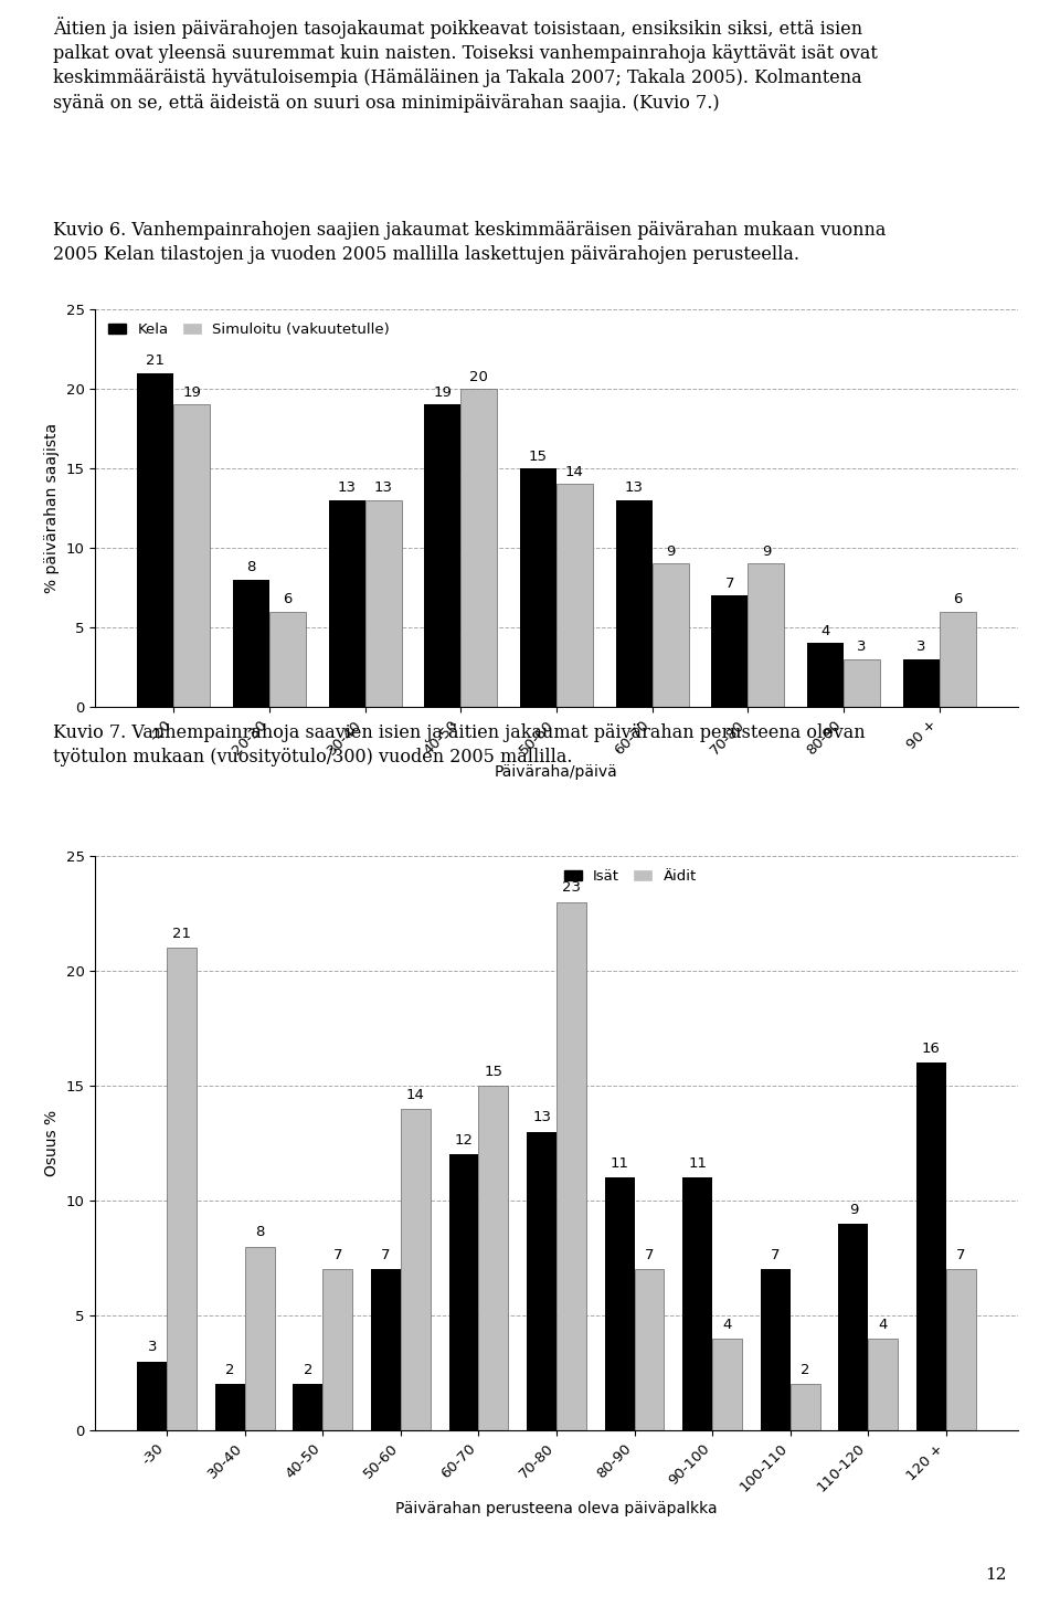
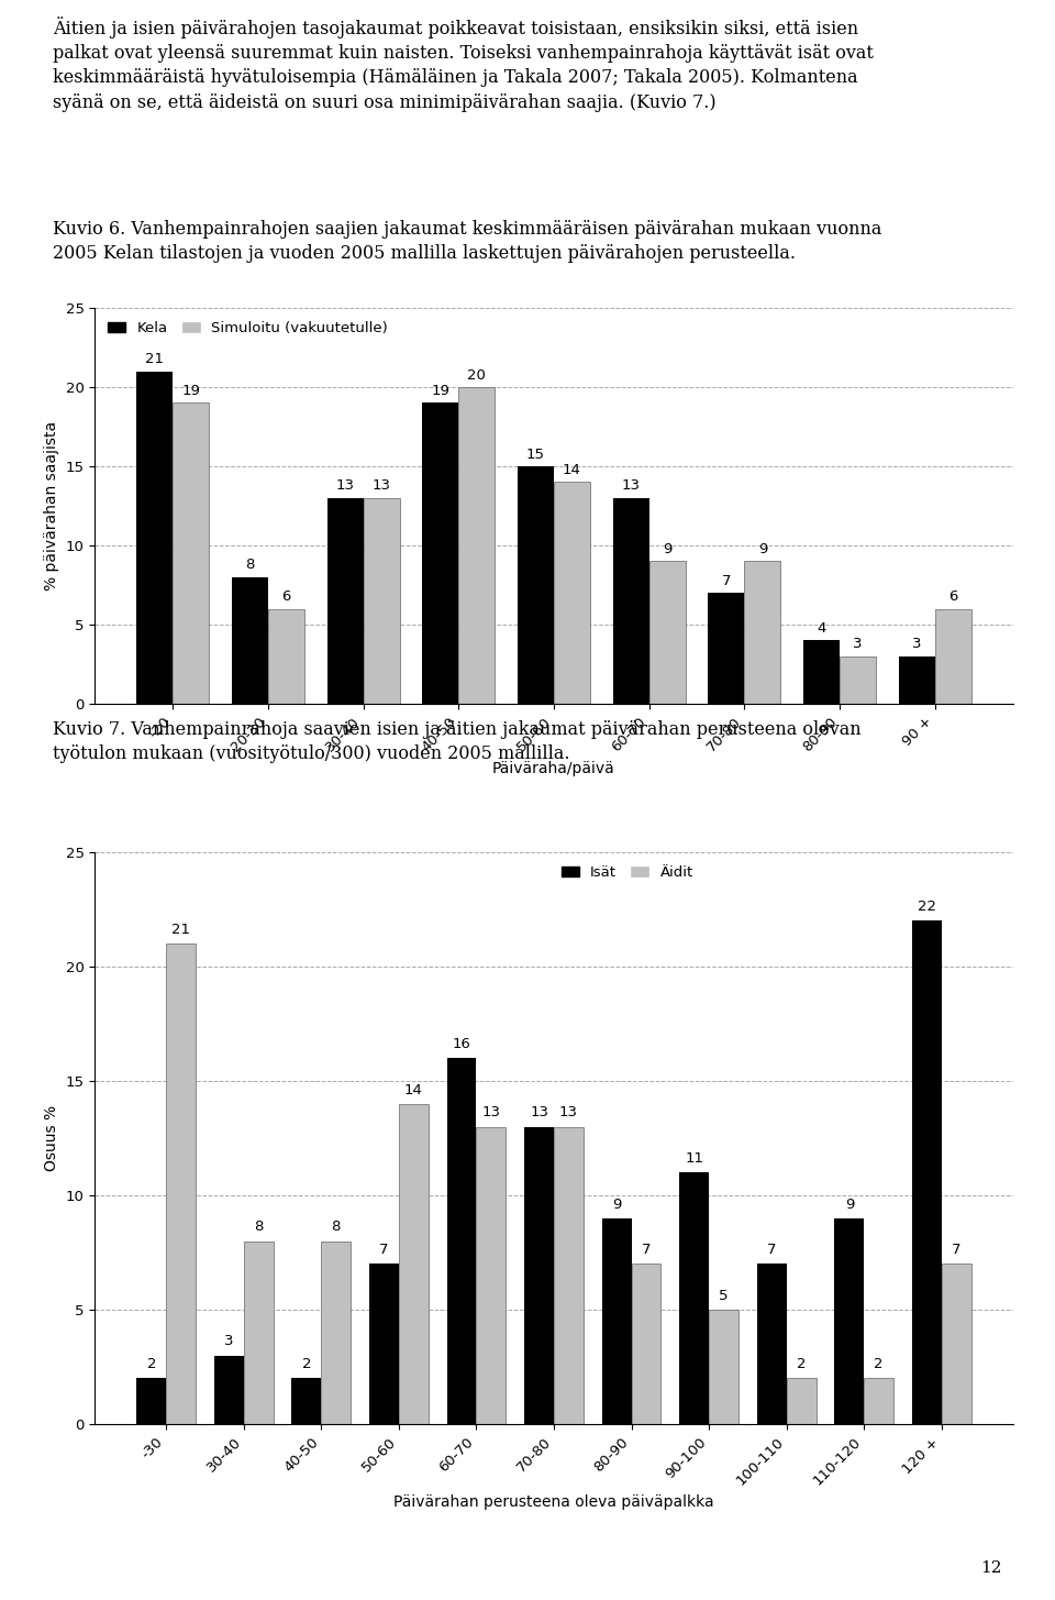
Isät/-30: 3 -> 2
Isät/30-40: 2 -> 3
Äidit/40-50: 7 -> 8
Isät/60-70: 12 -> 16
Äidit/60-70: 15 -> 13
Äidit/70-80: 23 -> 13
Isät/80-90: 11 -> 9
Äidit/90-100: 4 -> 5
Äidit/110-120: 4 -> 2
Isät/120 +: 16 -> 22
